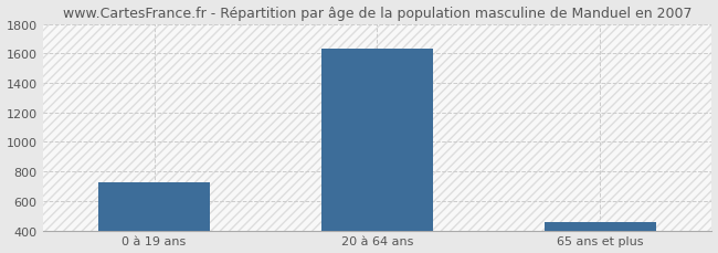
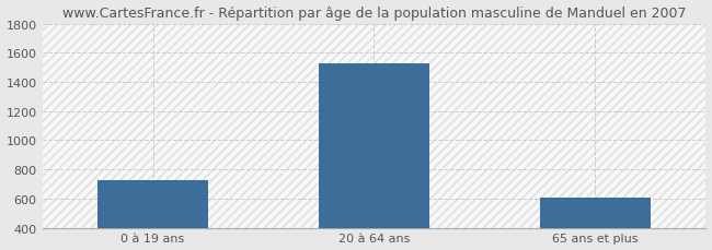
20 à 64 ans: 1630 -> 1530
65 ans et plus: 460 -> 610
